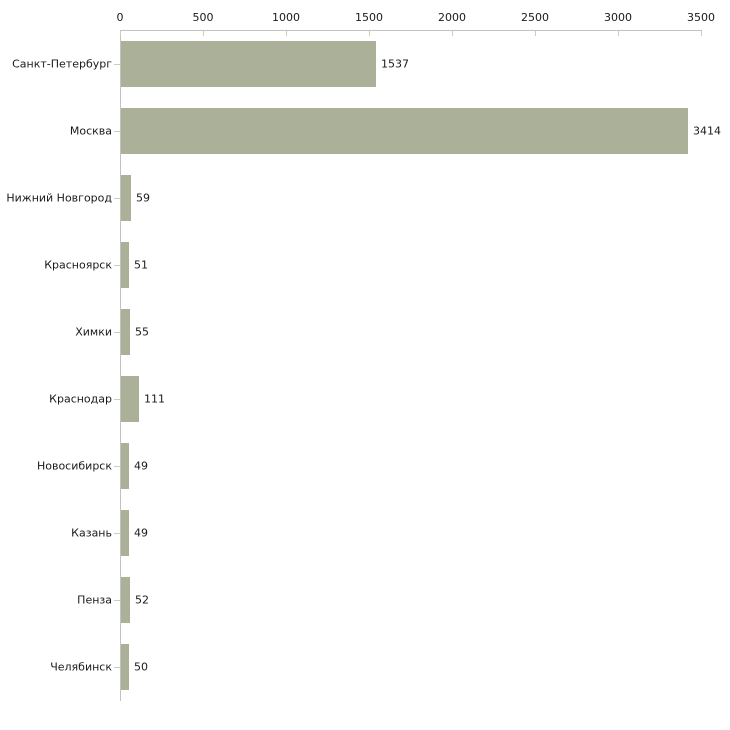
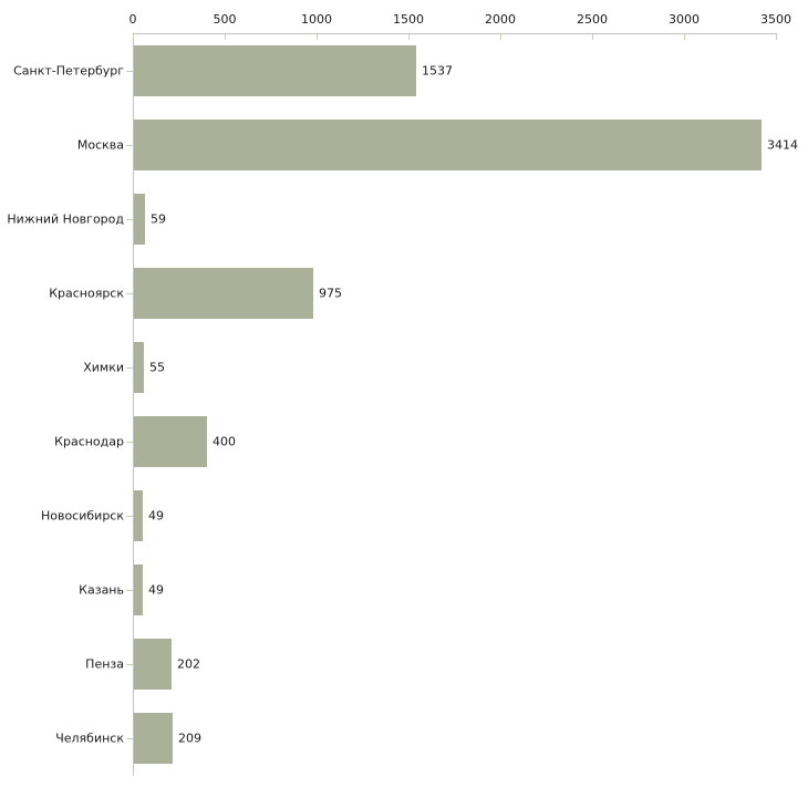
Красноярск: 51 -> 975
Краснодар: 111 -> 400
Пенза: 52 -> 202
Челябинск: 50 -> 209
